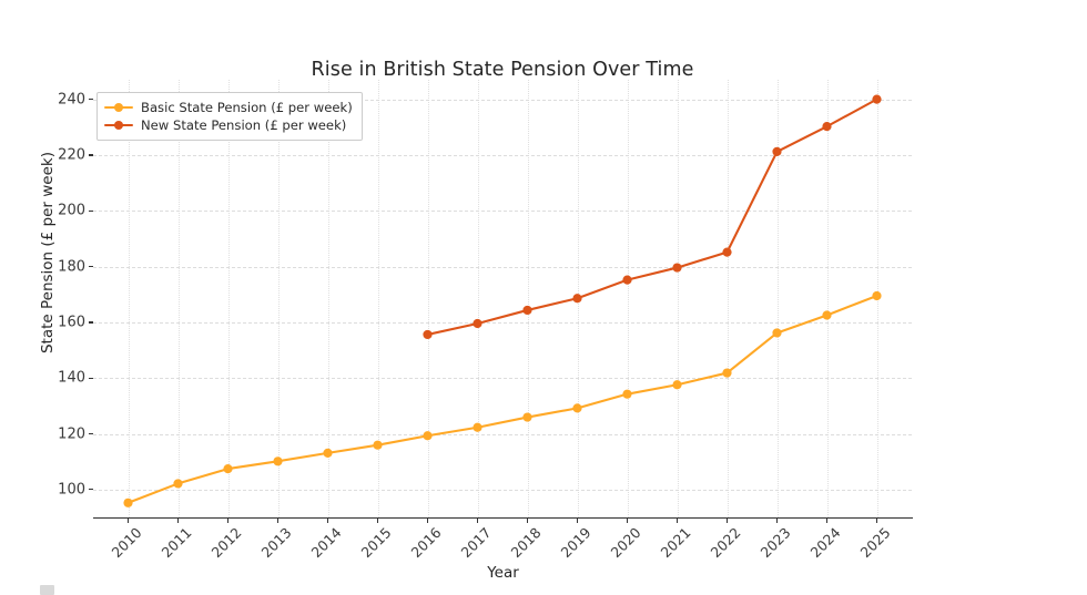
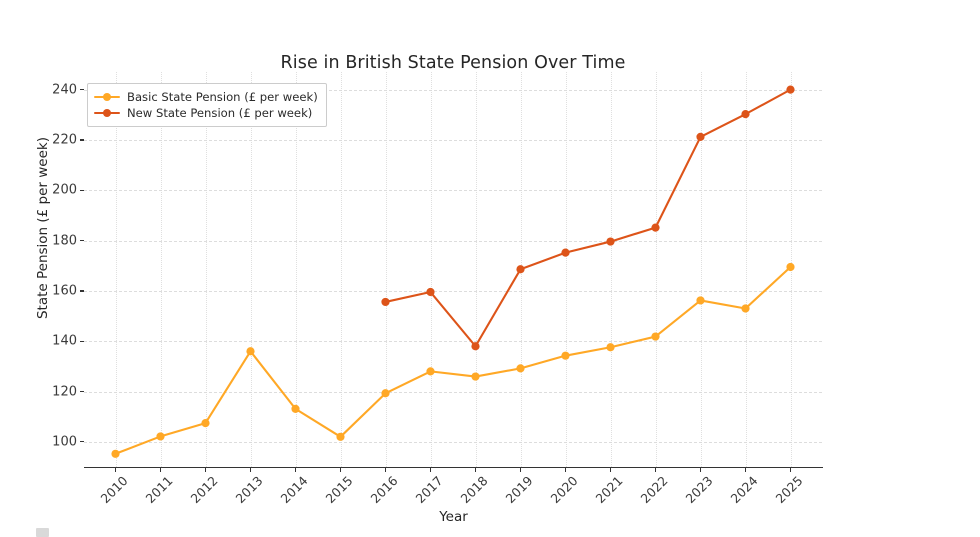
Basic State Pension (£ per week)/2013: 110 -> 136
Basic State Pension (£ per week)/2015: 116 -> 102
Basic State Pension (£ per week)/2017: 122 -> 128
New State Pension (£ per week)/2018: 164 -> 138
Basic State Pension (£ per week)/2024: 163 -> 153
